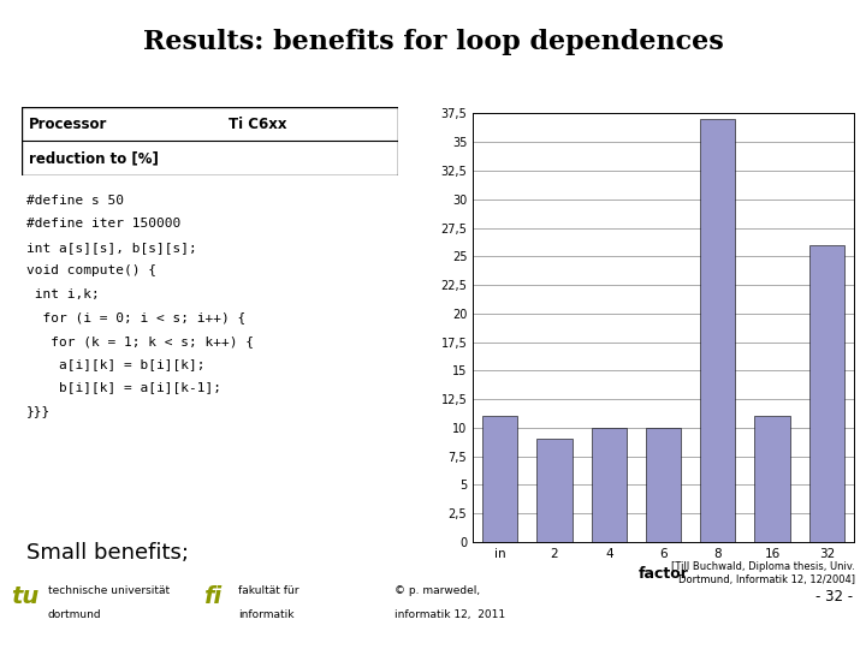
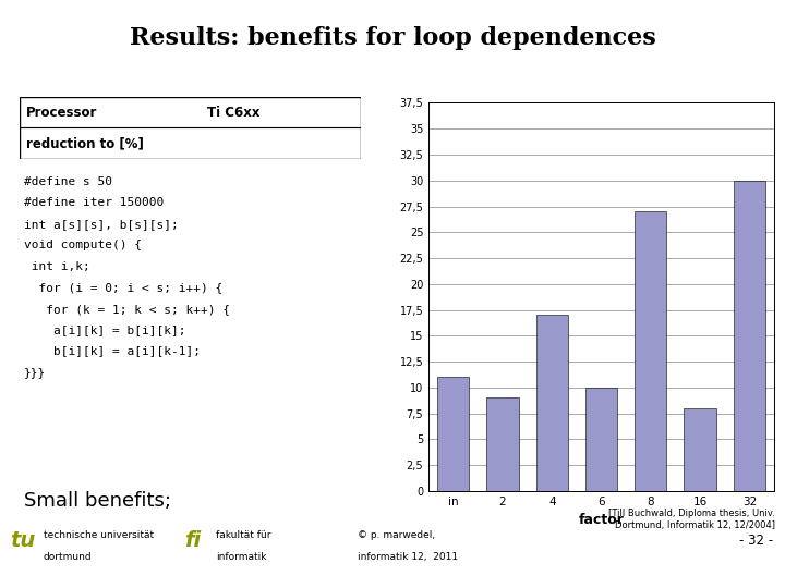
4: 10 -> 17
8: 37 -> 27
16: 11 -> 8
32: 26 -> 30
